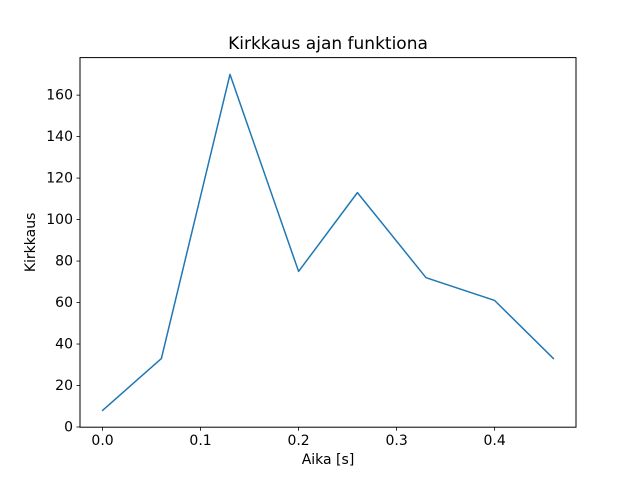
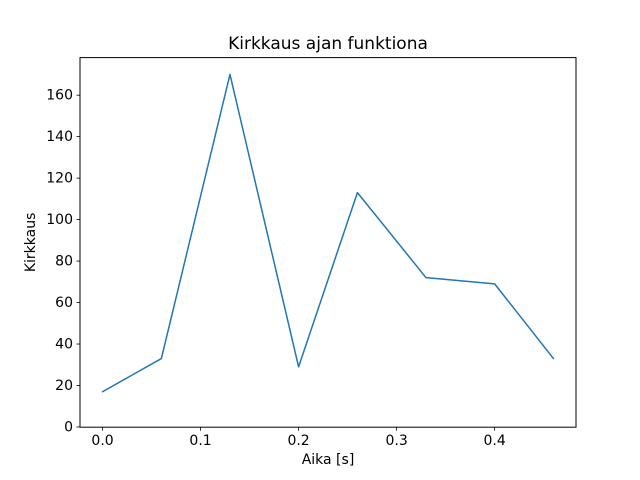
0.0: 8 -> 17
0.2: 75 -> 29
0.4: 61 -> 69
